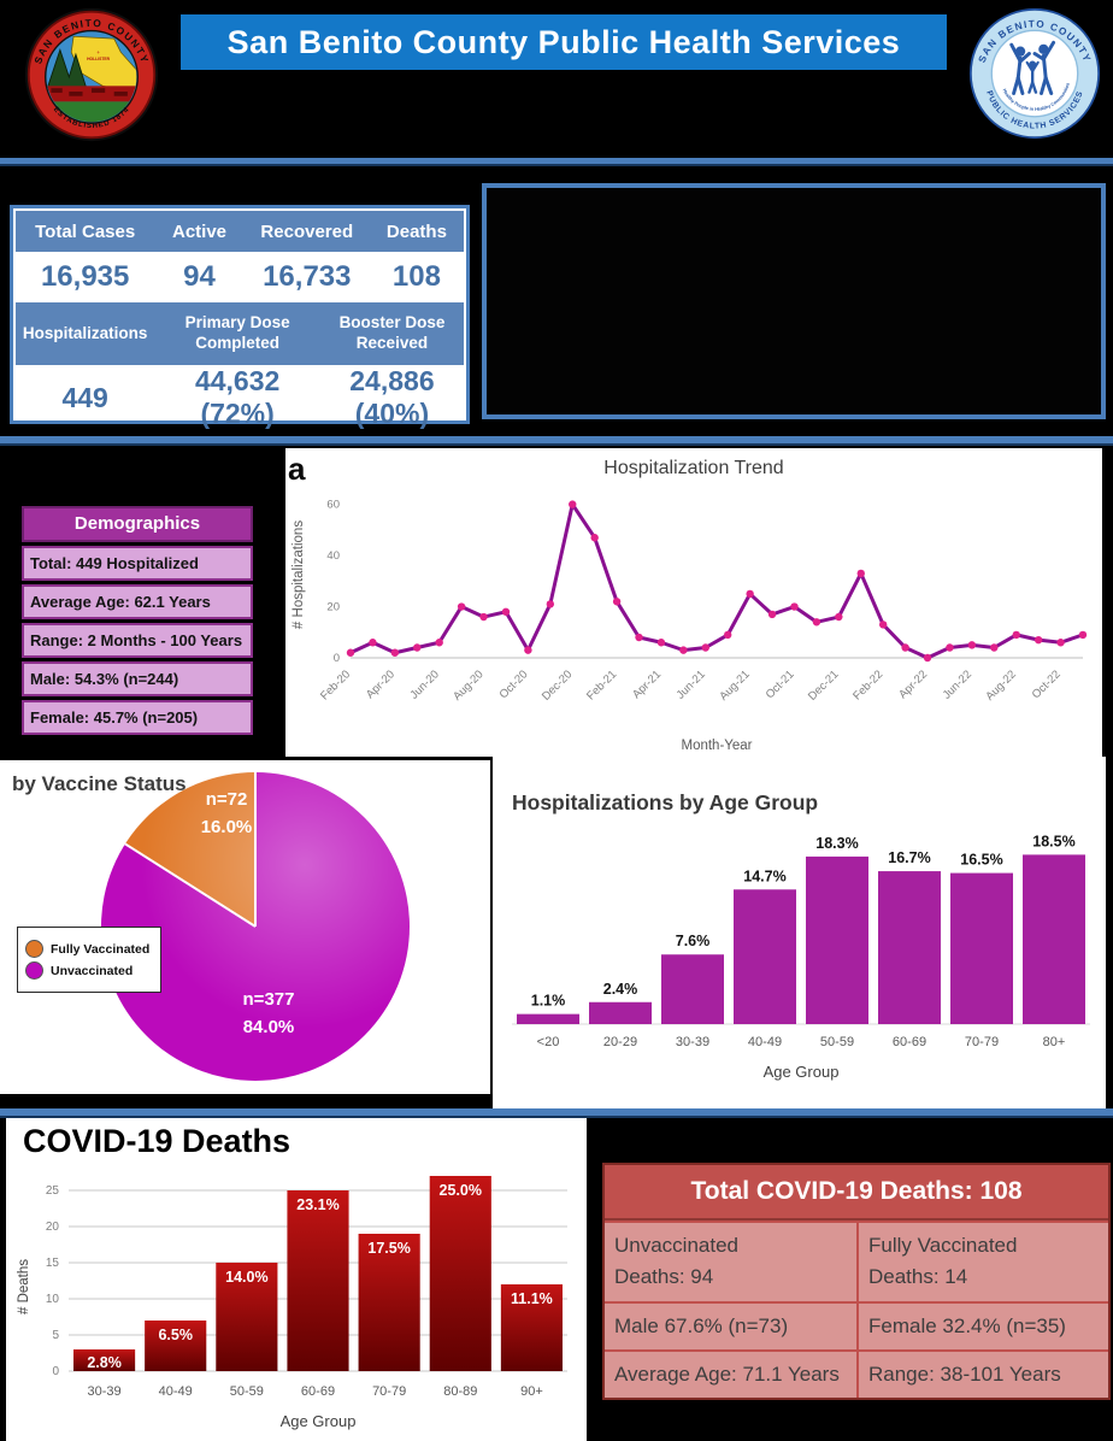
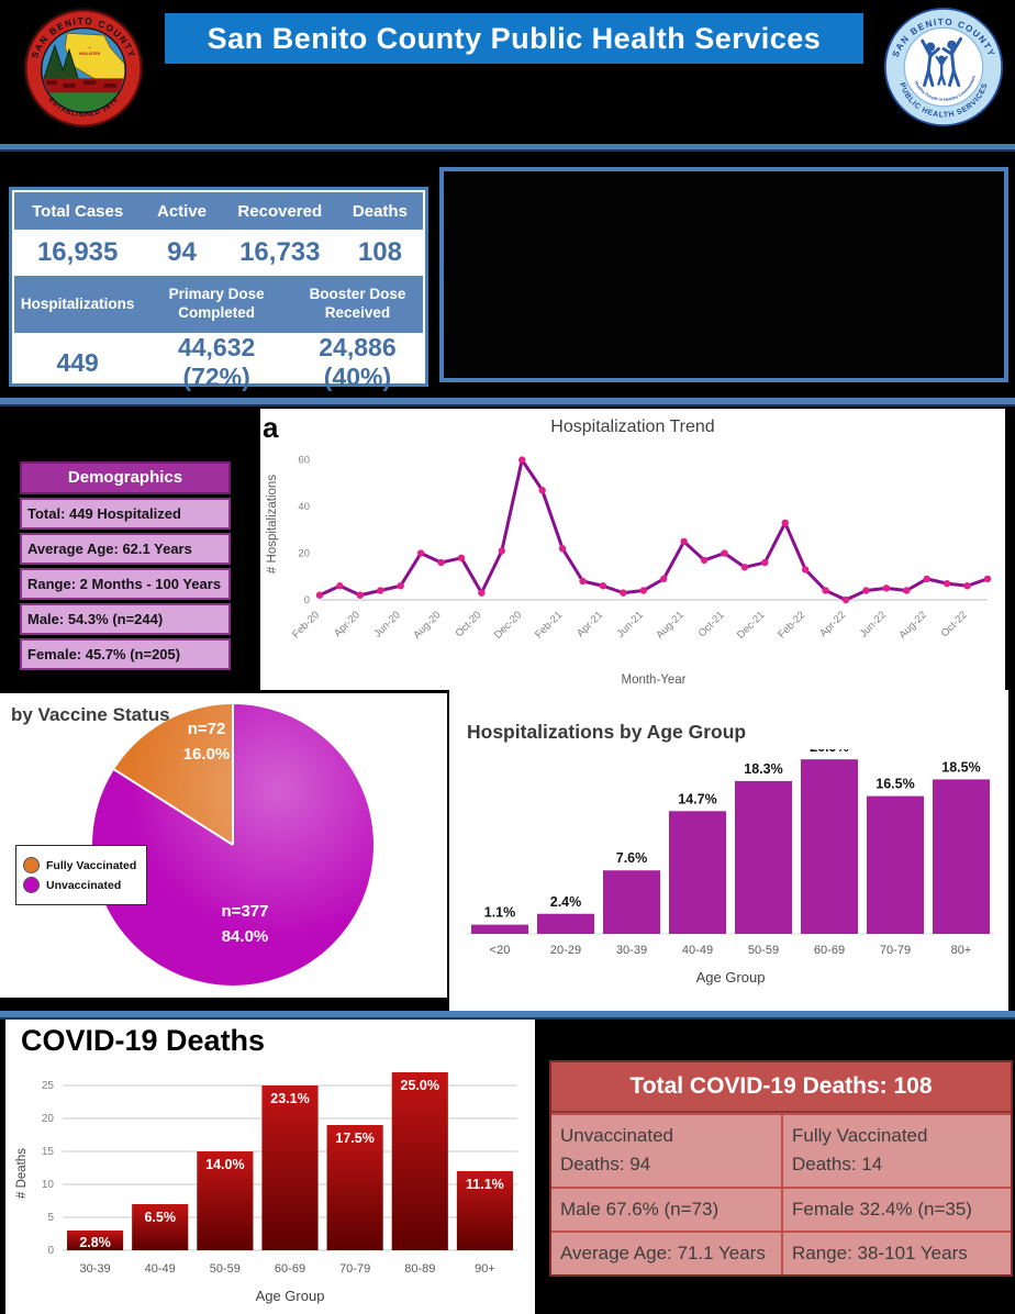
Hospitalizations by Age Group/60-69: 16.7% -> 20.9%
